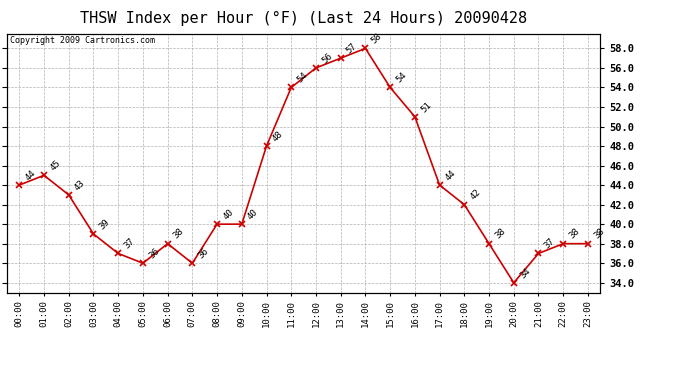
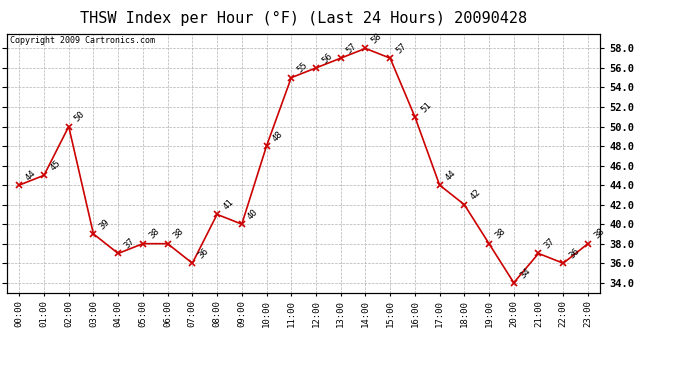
02:00: 43 -> 50
05:00: 36 -> 38
08:00: 40 -> 41
11:00: 54 -> 55
15:00: 54 -> 57
22:00: 38 -> 36
